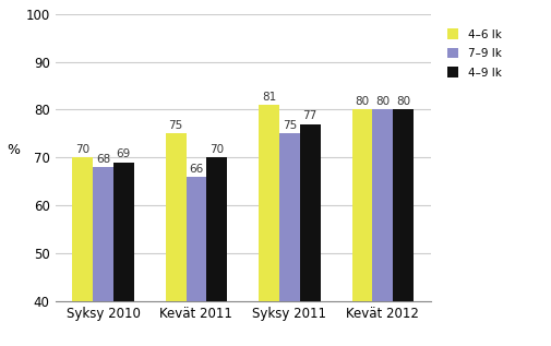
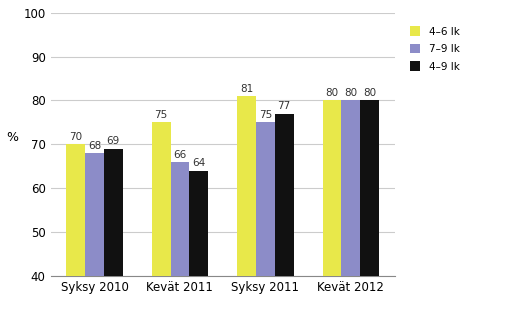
4–9 lk/Kevät 2011: 70 -> 64
